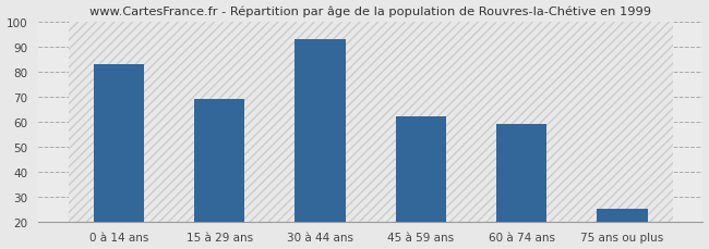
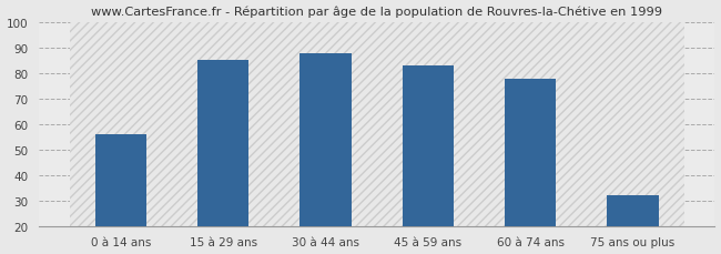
0 à 14 ans: 83 -> 56
15 à 29 ans: 69 -> 85
30 à 44 ans: 93 -> 88
45 à 59 ans: 62 -> 83
60 à 74 ans: 59 -> 78
75 ans ou plus: 25 -> 32
